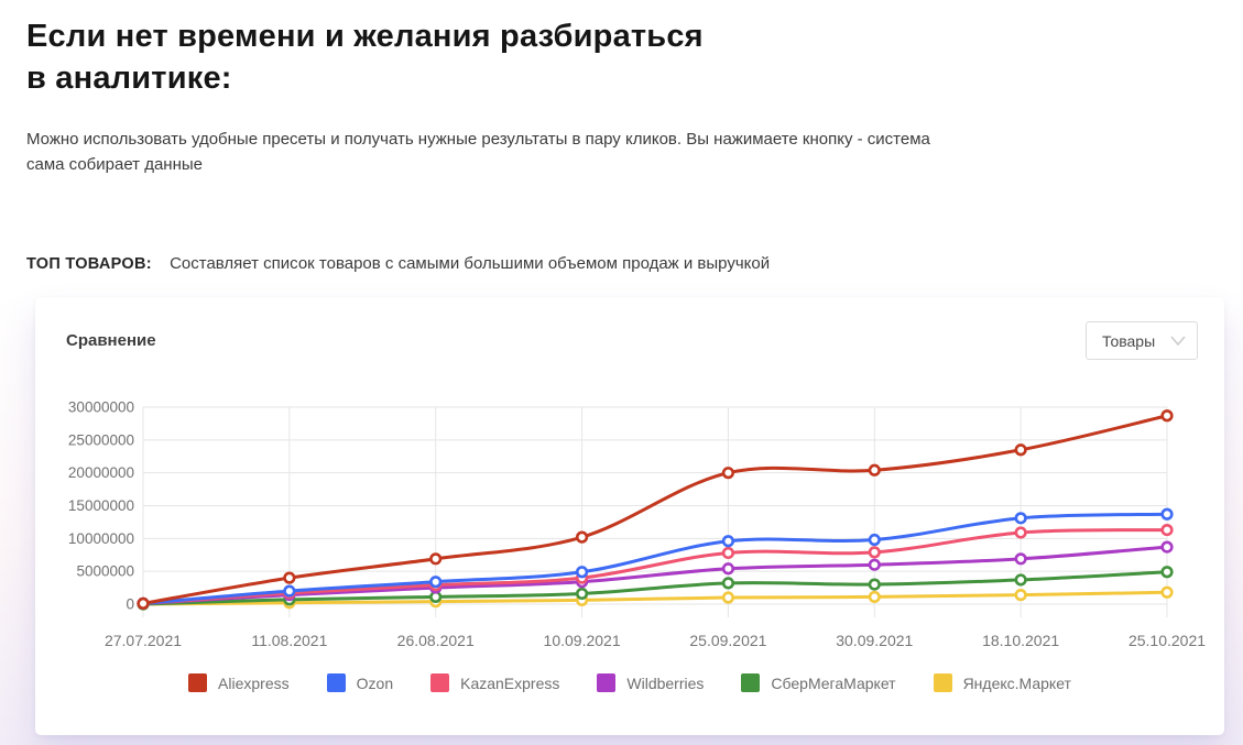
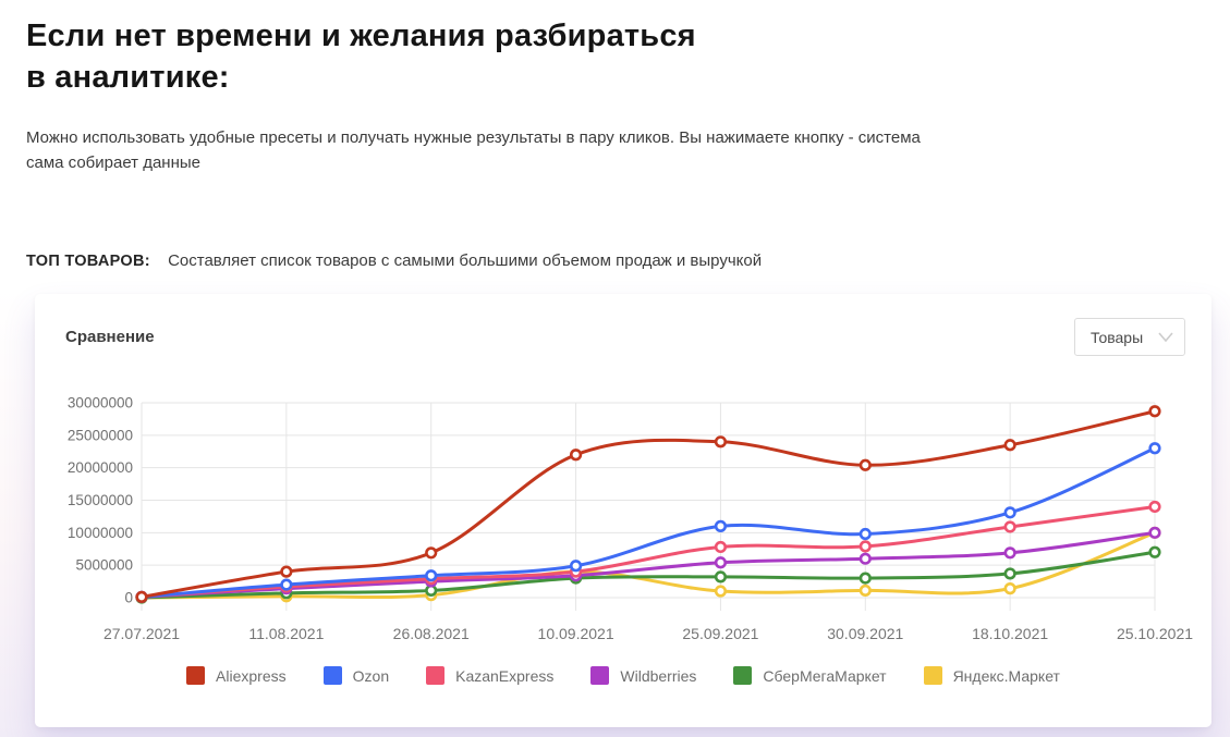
Aliexpress/10.09.2021: 10000000 -> 22000000
СберМегаМаркет/10.09.2021: 2000000 -> 3000000
Яндекс.Маркет/10.09.2021: 1000000 -> 4000000
Aliexpress/25.09.2021: 20000000 -> 24000000
Ozon/25.09.2021: 10000000 -> 11000000
Ozon/25.10.2021: 14000000 -> 23000000
KazanExpress/25.10.2021: 11000000 -> 14000000
Wildberries/25.10.2021: 9000000 -> 10000000
СберМегаМаркет/25.10.2021: 5000000 -> 7000000
Яндекс.Маркет/25.10.2021: 2000000 -> 10000000
